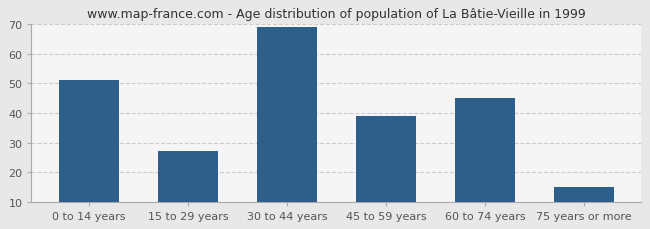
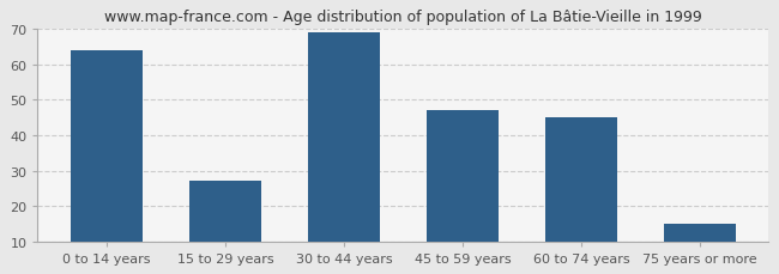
0 to 14 years: 51 -> 64
45 to 59 years: 39 -> 47
